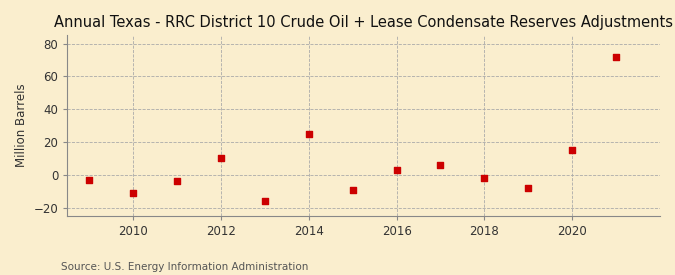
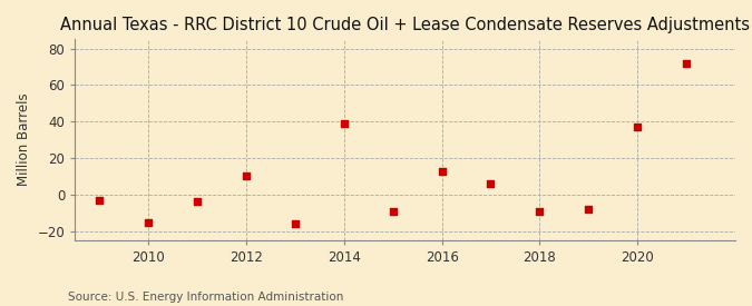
2010: -11 -> -15
2014: 25 -> 39
2016: 3 -> 13
2018: -2 -> -9
2020: 15 -> 37
